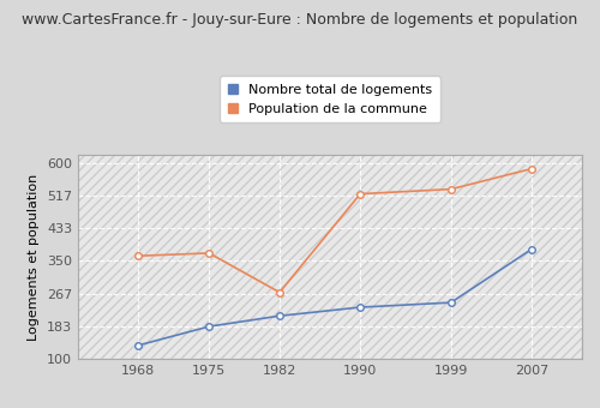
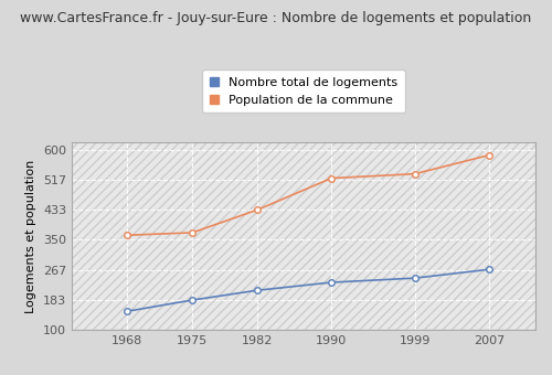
Nombre total de logements/1968: 135 -> 152
Population de la commune/1982: 270 -> 433
Nombre total de logements/2007: 380 -> 268
